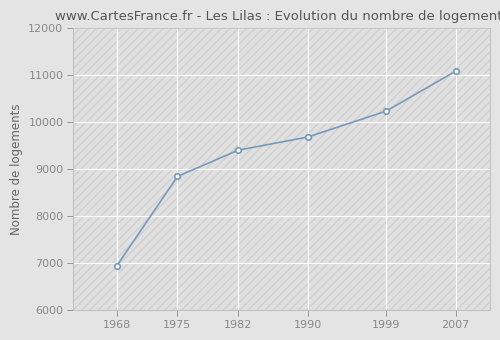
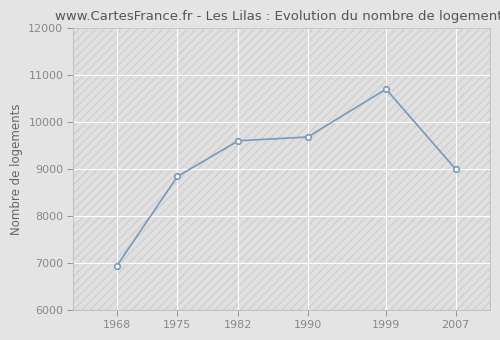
1982: 9400 -> 9600
1999: 10230 -> 10700
2007: 11080 -> 9000
